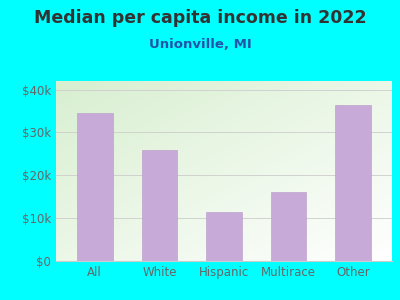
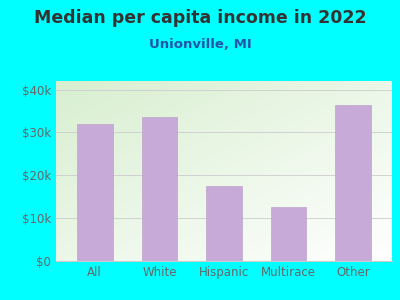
All: $34.5k -> $32.0k
White: $26.0k -> $33.5k
Hispanic: $11.5k -> $17.5k
Multirace: $16.0k -> $12.5k
